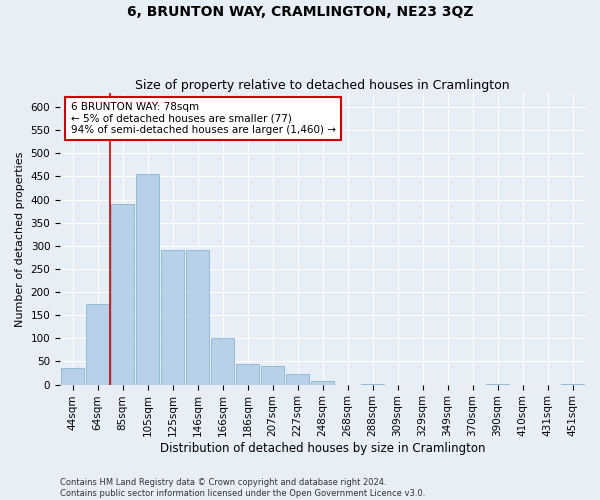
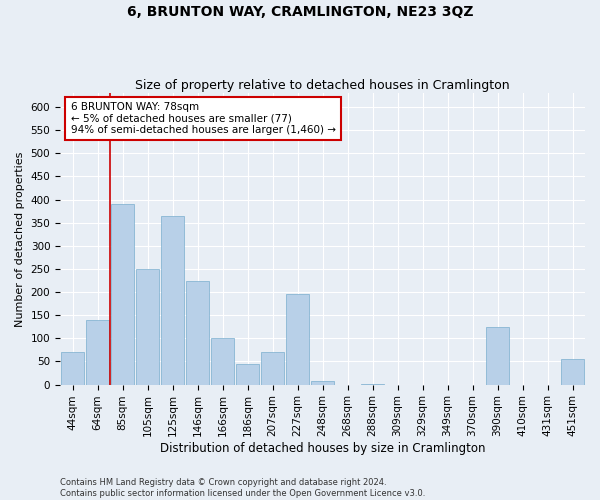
44sqm: 35 -> 70
64sqm: 175 -> 140
105sqm: 455 -> 250
125sqm: 290 -> 365
146sqm: 290 -> 225
207sqm: 40 -> 70
227sqm: 22 -> 195
390sqm: 2 -> 125
451sqm: 2 -> 55
